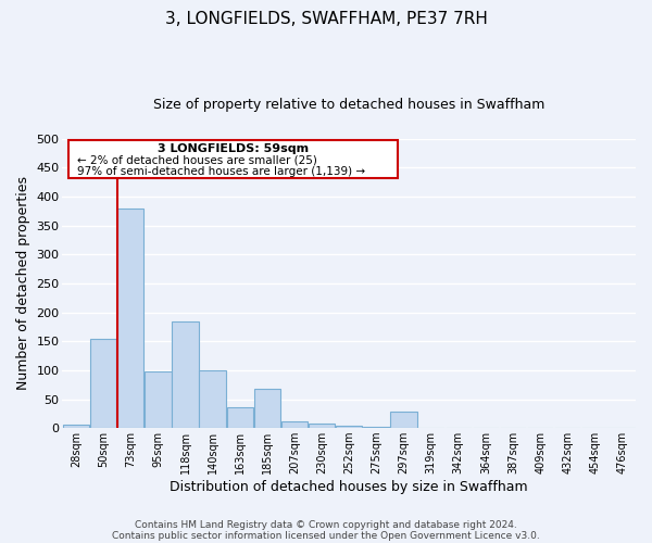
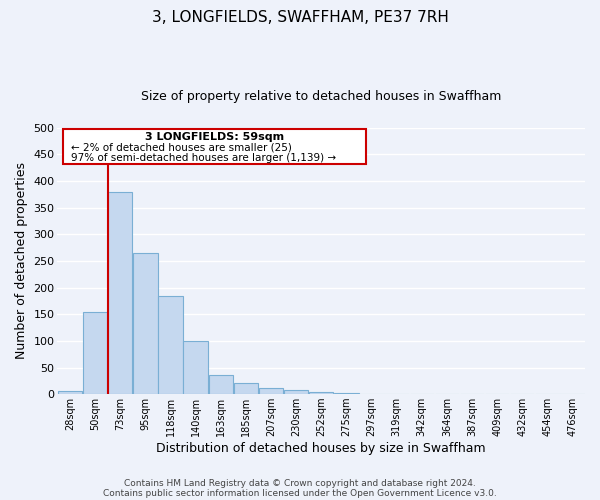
95sqm: 98 -> 265
185sqm: 68 -> 21
297sqm: 28 -> 1
